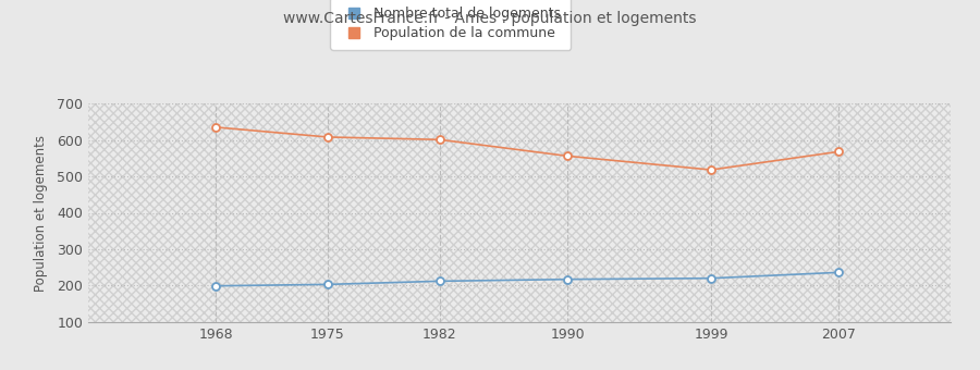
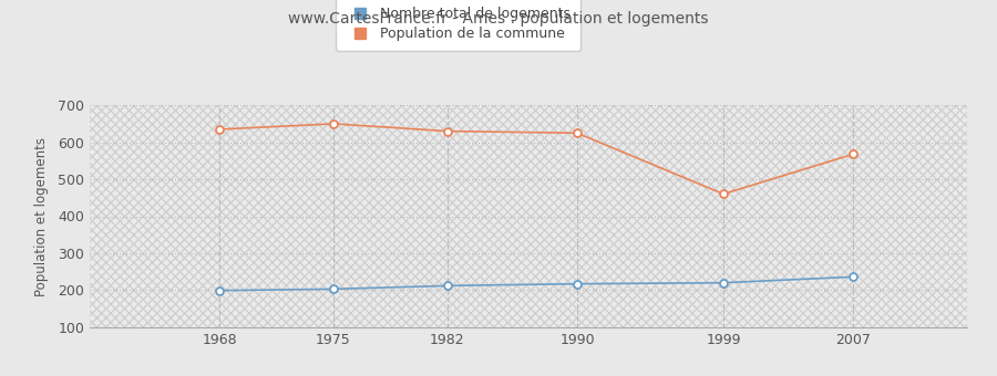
Population de la commune/1975: 608 -> 650
Population de la commune/1982: 601 -> 630
Population de la commune/1990: 556 -> 625
Population de la commune/1999: 518 -> 460
